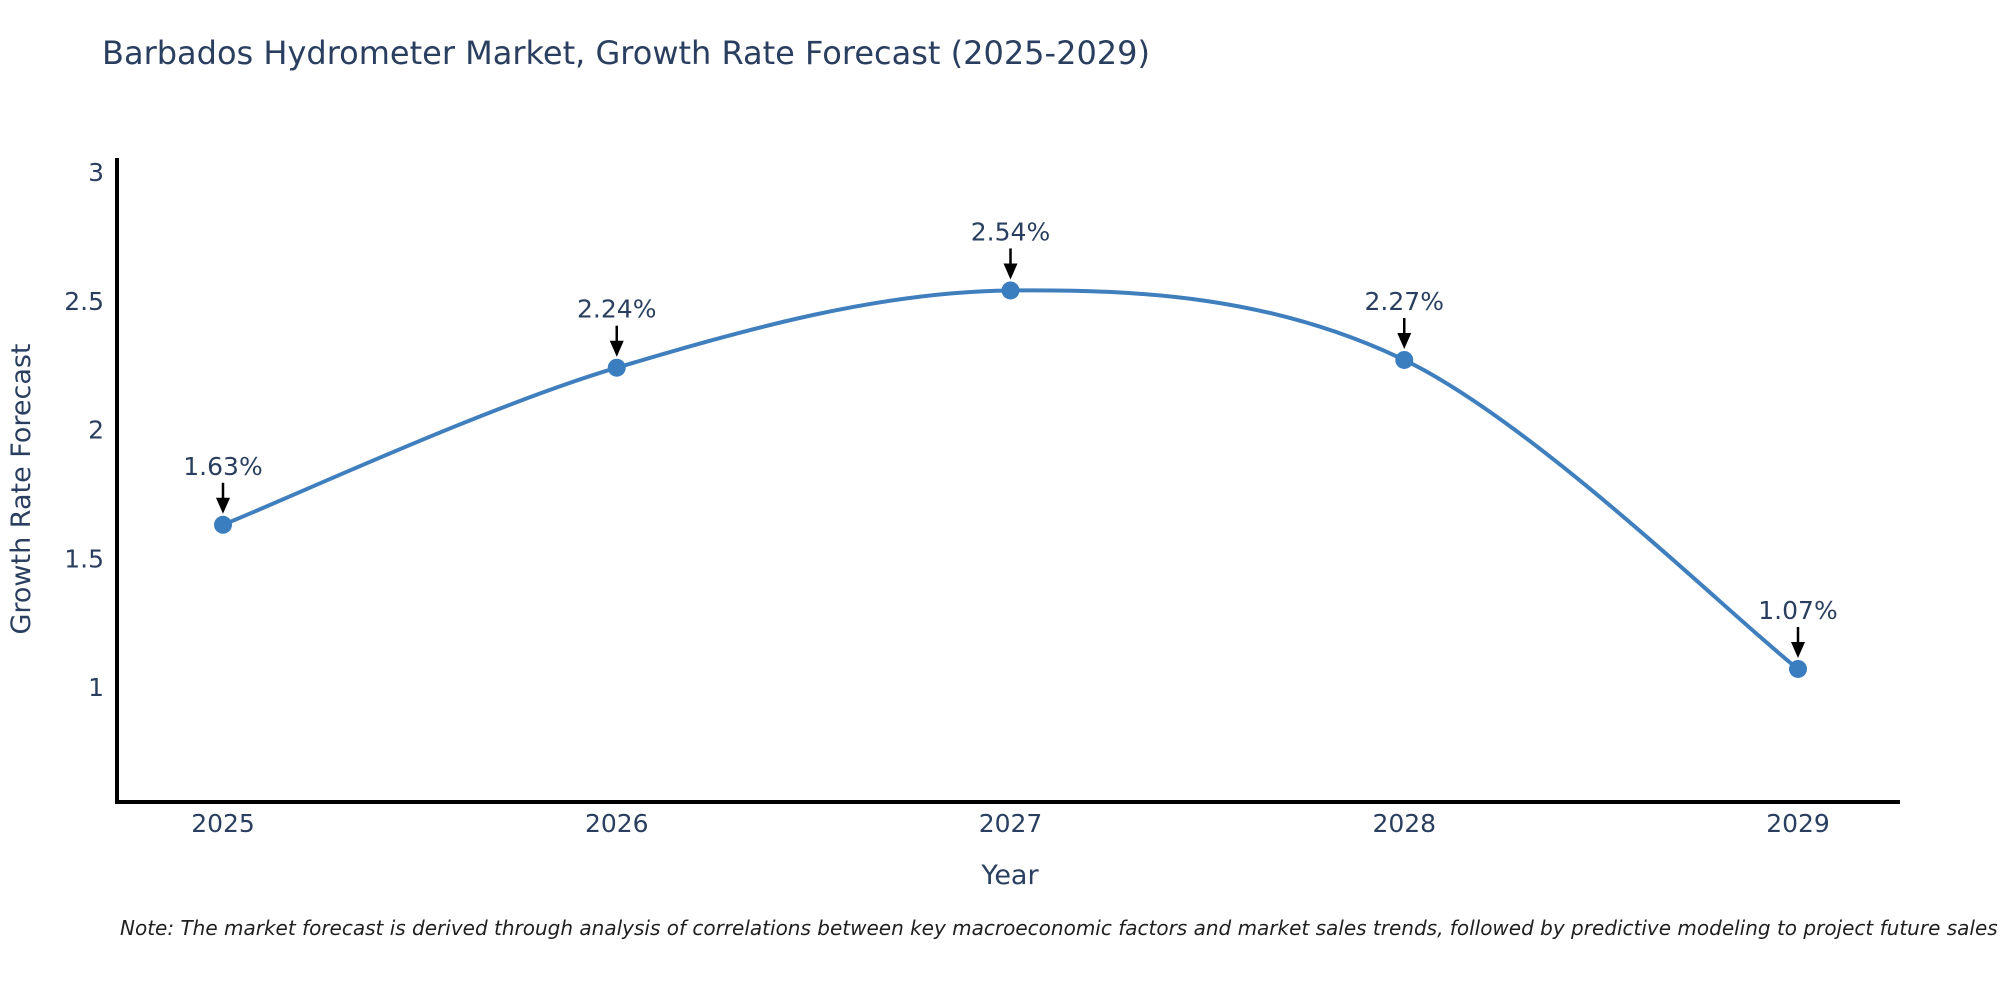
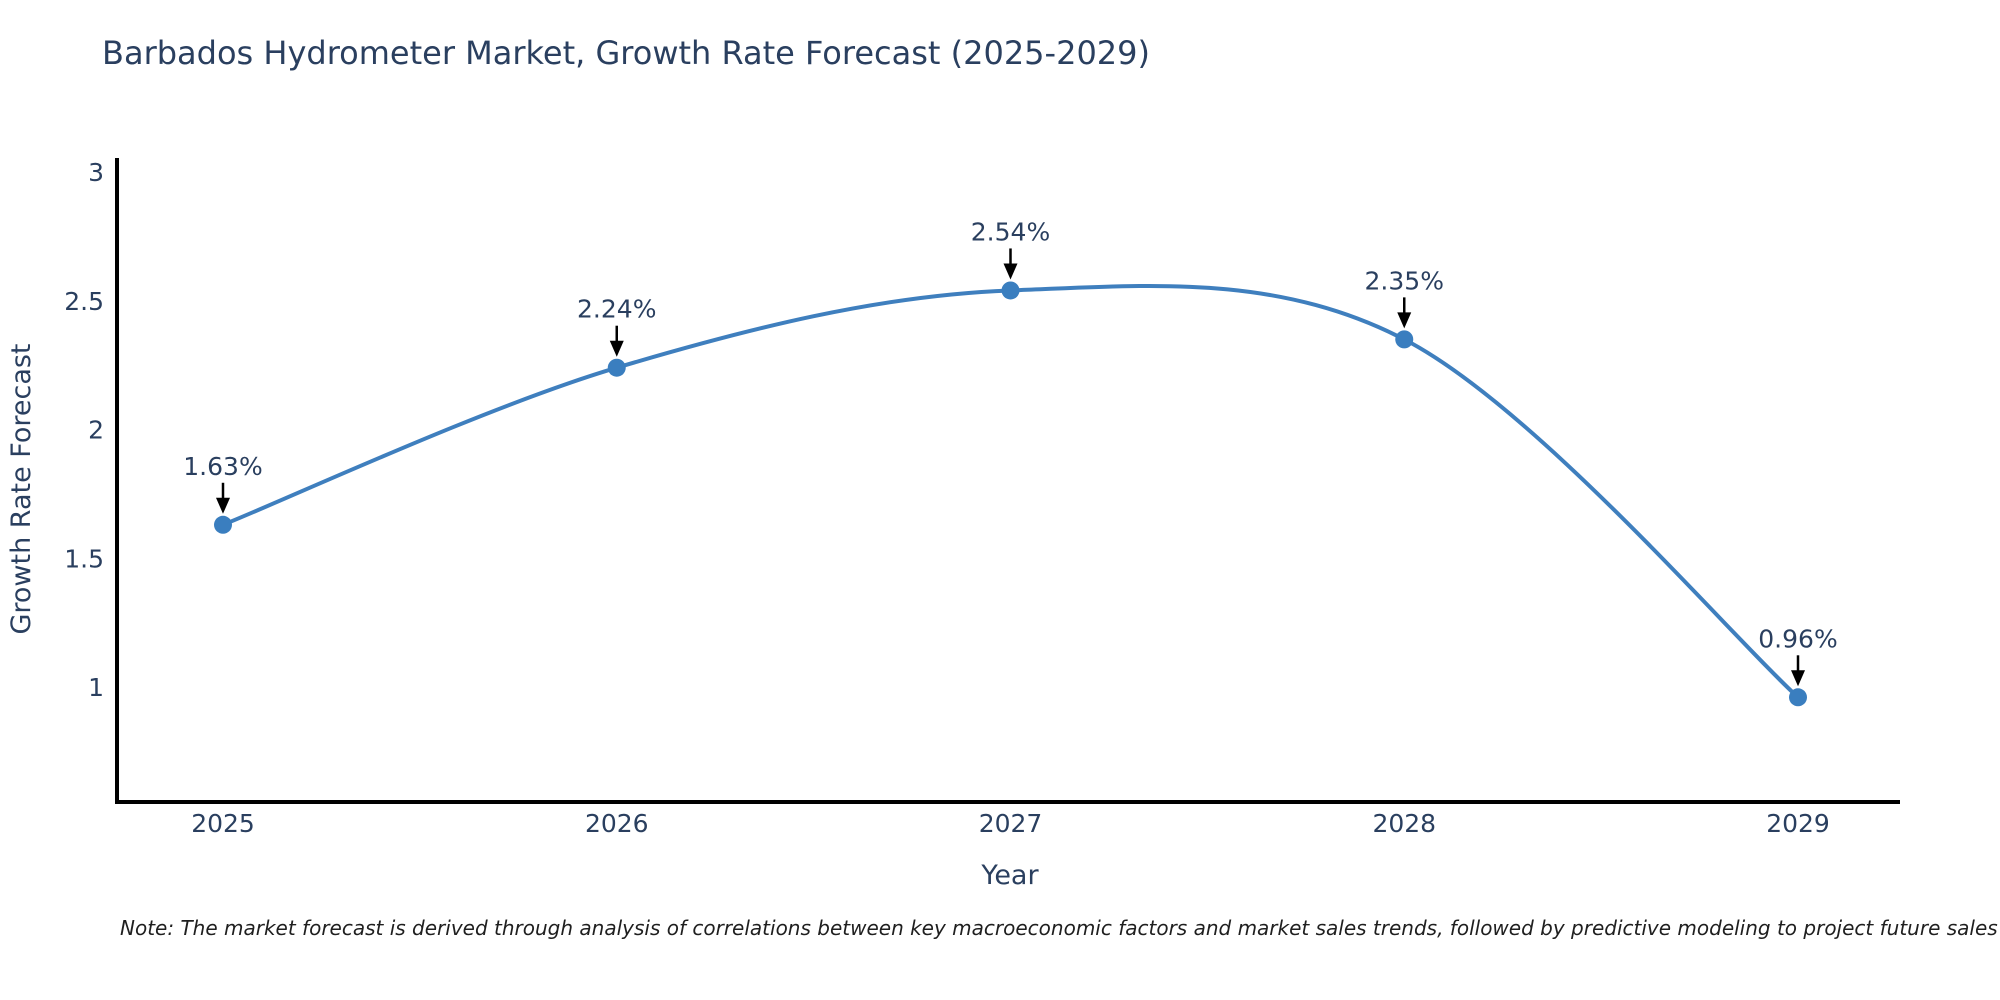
2028: 2.27% -> 2.35%
2029: 1.07% -> 0.96%
